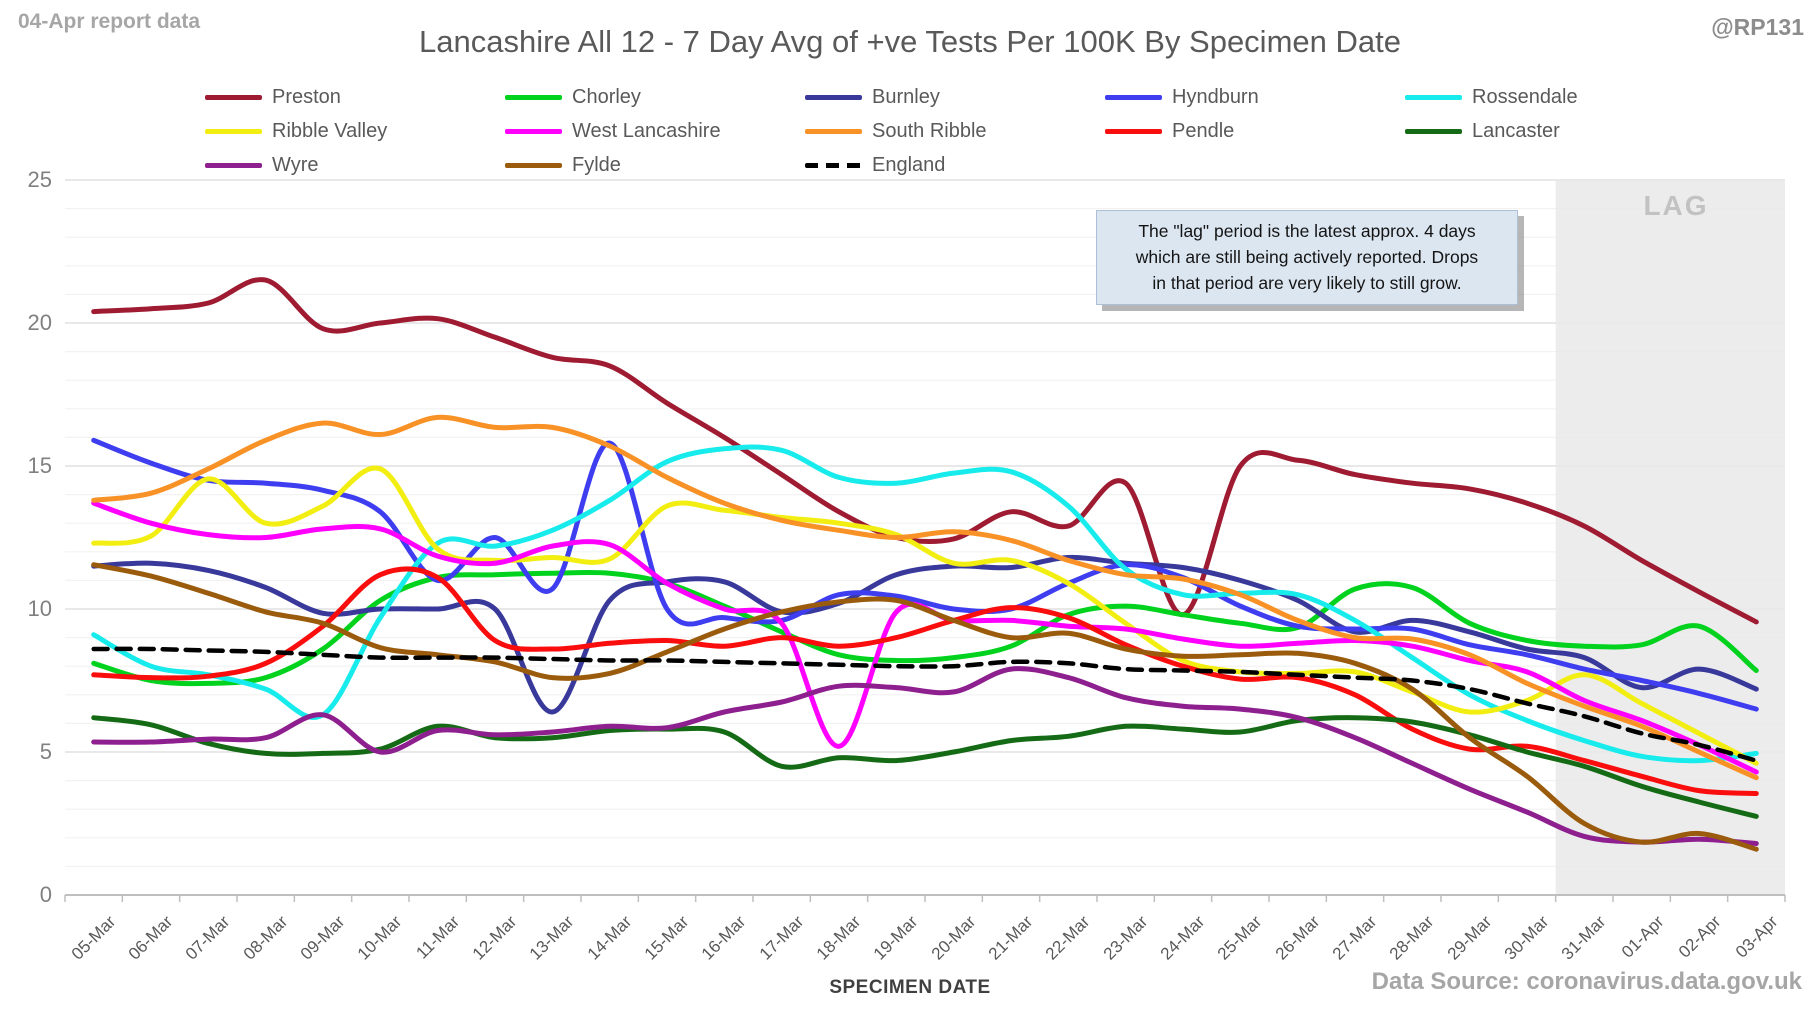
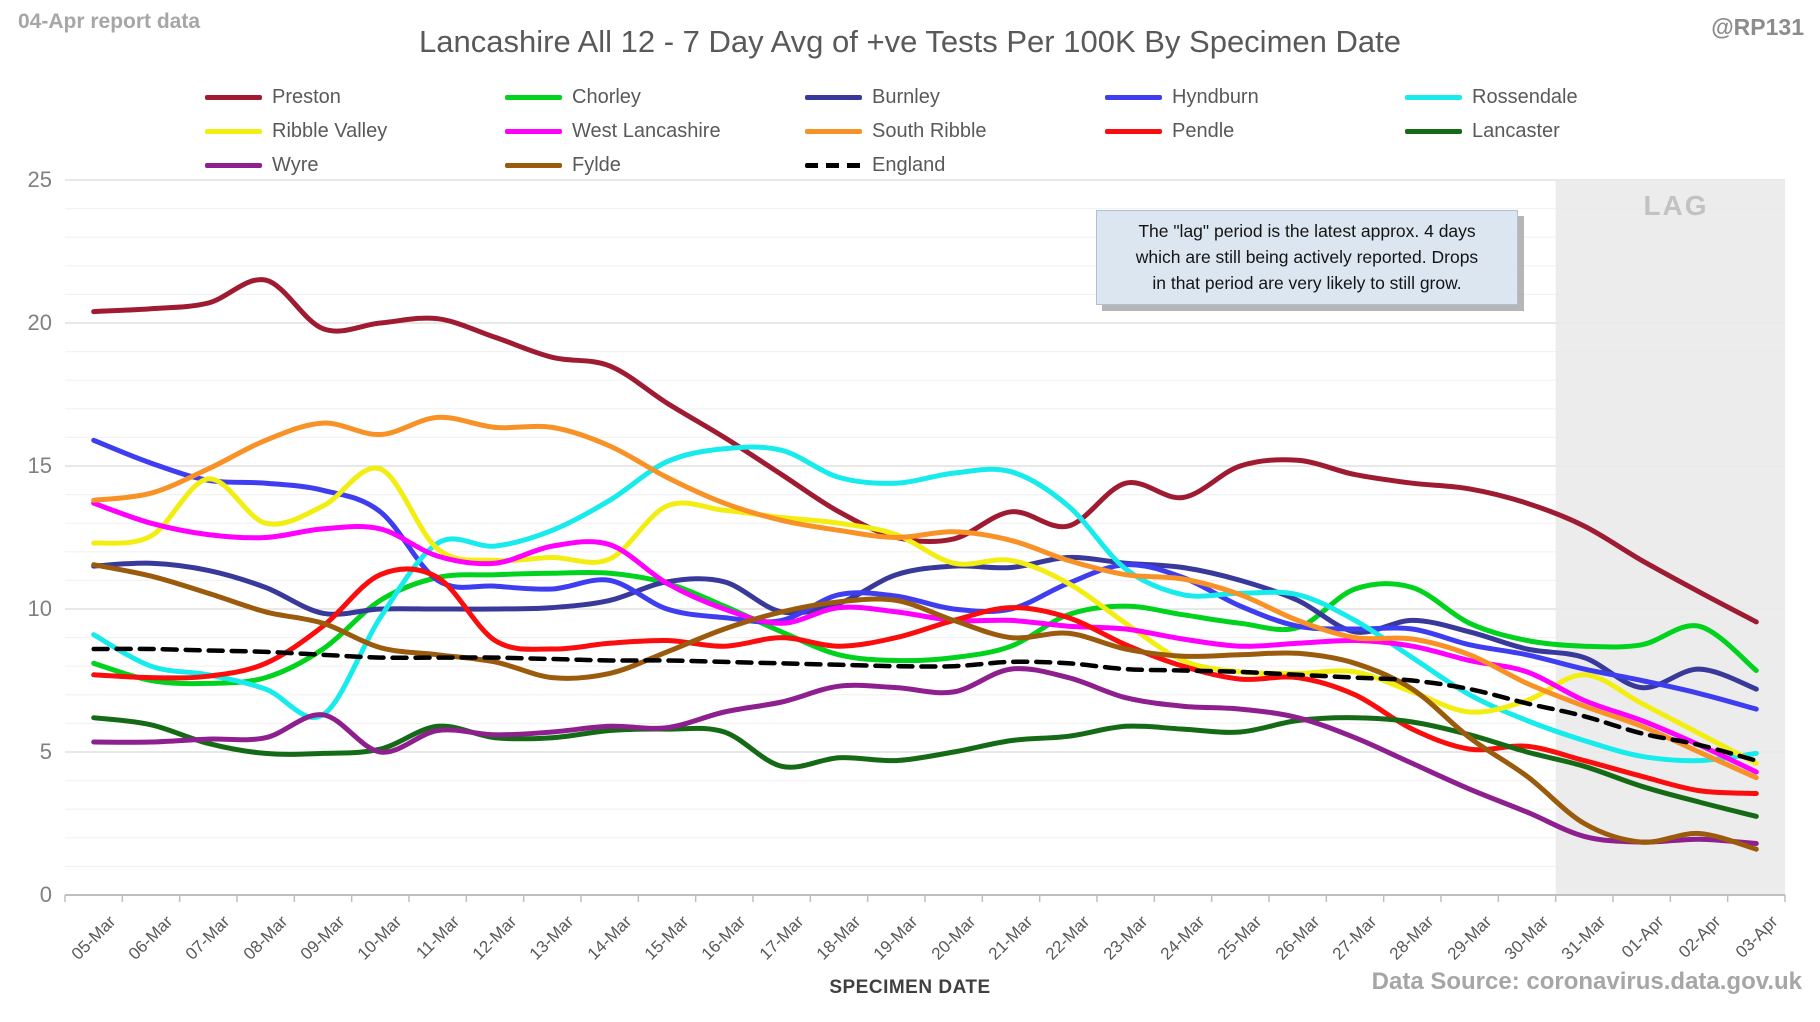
Hyndburn/12-Mar: 12.5 -> 10.8
Burnley/13-Mar: 6.4 -> 10.1
Hyndburn/14-Mar: 15.8 -> 11.0
West Lancashire/18-Mar: 5.2 -> 10.1
Preston/24-Mar: 9.8 -> 13.9
